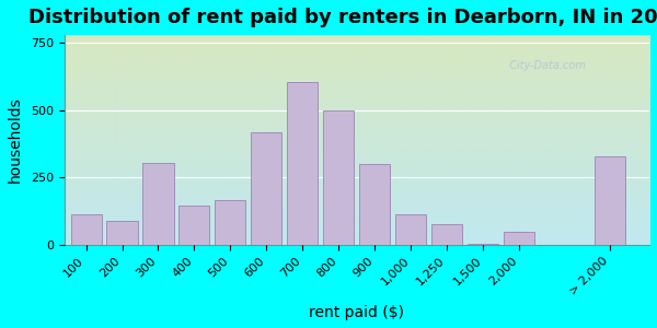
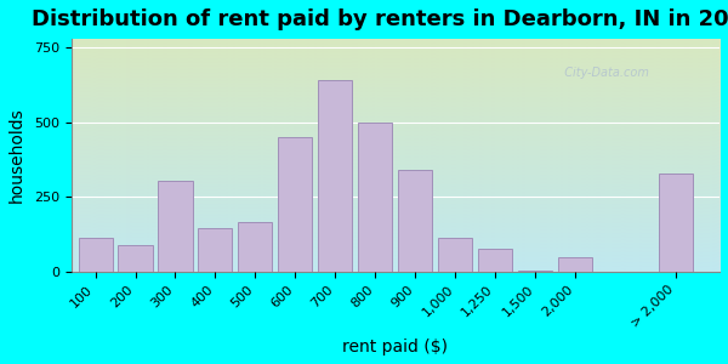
600: 420 -> 450
700: 605 -> 640
900: 300 -> 340
